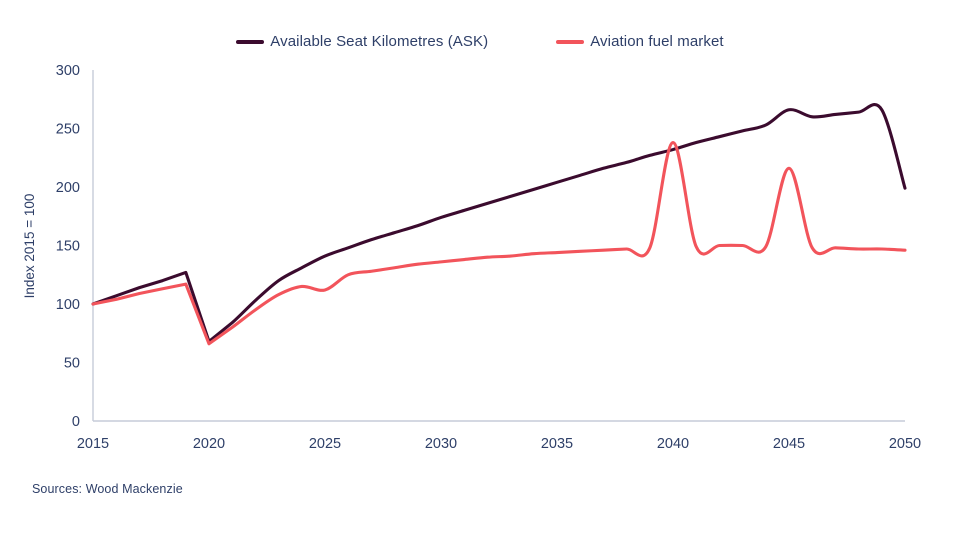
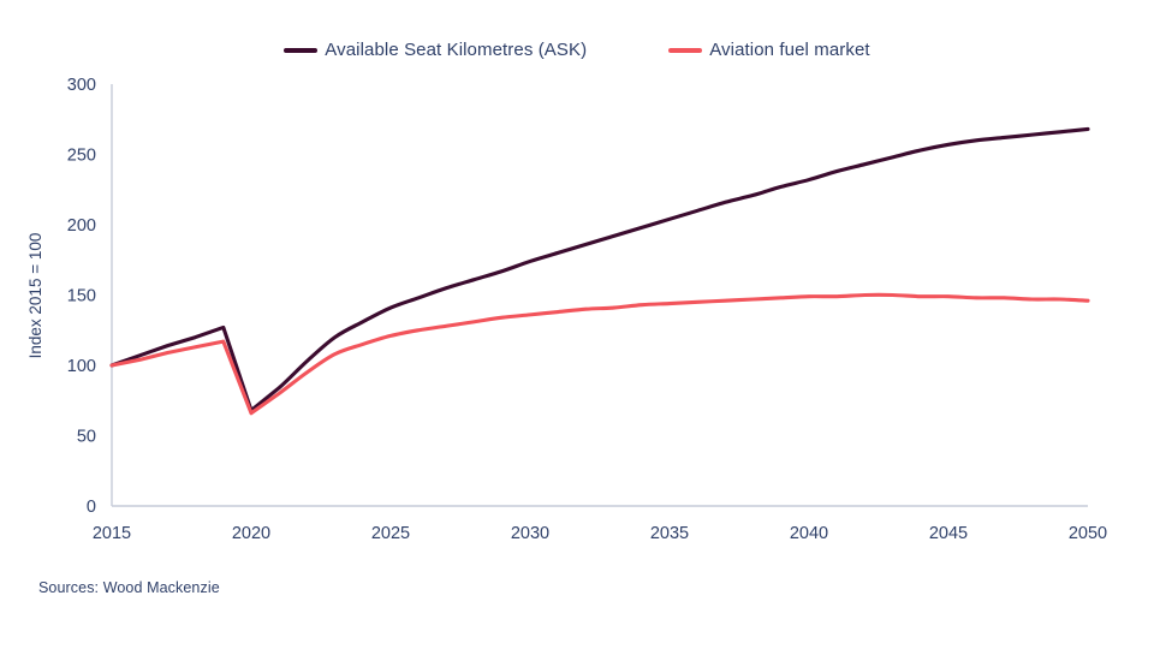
Aviation fuel market/2025: 112 -> 121
Aviation fuel market/2040: 238 -> 149
Available Seat Kilometres (ASK)/2045: 266 -> 257
Aviation fuel market/2045: 216 -> 149
Available Seat Kilometres (ASK)/2050: 199 -> 268
